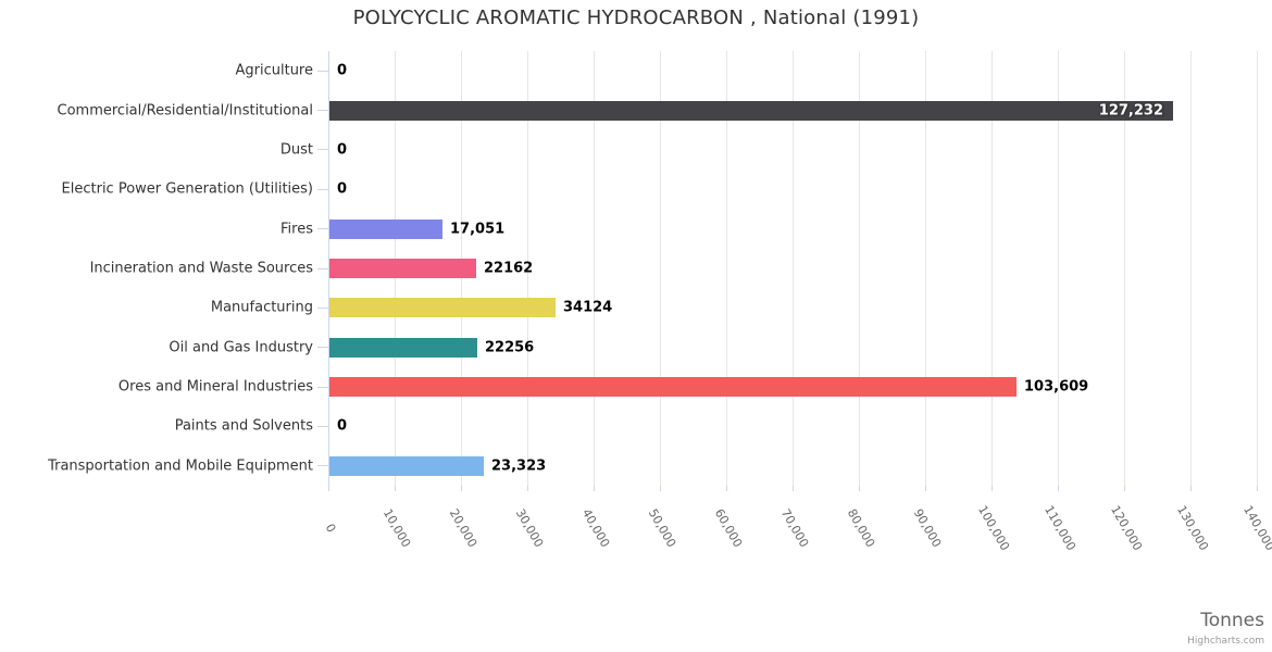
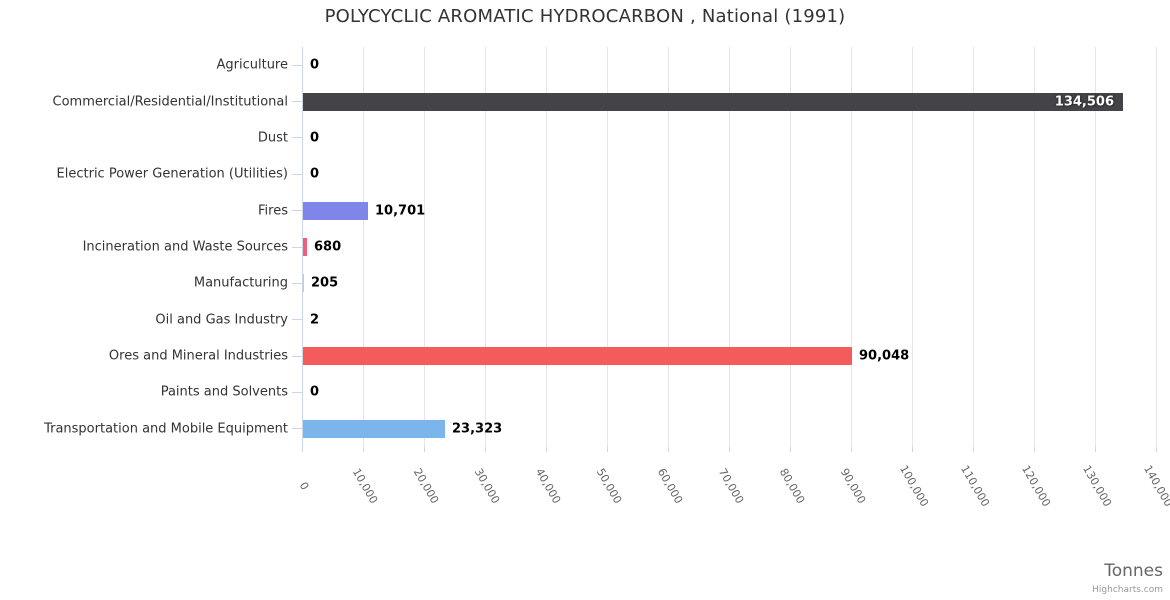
Commercial/Residential/Institutional: 127,232 -> 134,506
Fires: 17,051 -> 10,701
Incineration and Waste Sources: 22162 -> 680
Manufacturing: 34124 -> 205
Oil and Gas Industry: 22256 -> 2
Ores and Mineral Industries: 103,609 -> 90,048
